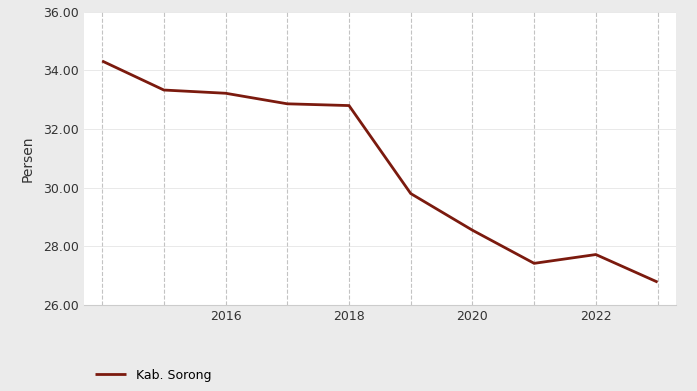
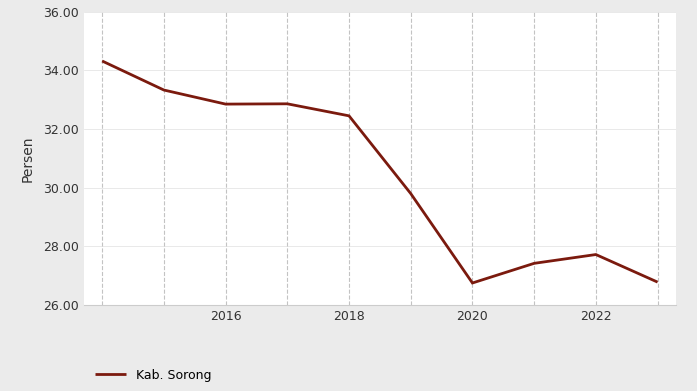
2016: 33.22 -> 32.85
2018: 32.80 -> 32.45
2020: 28.55 -> 26.75
